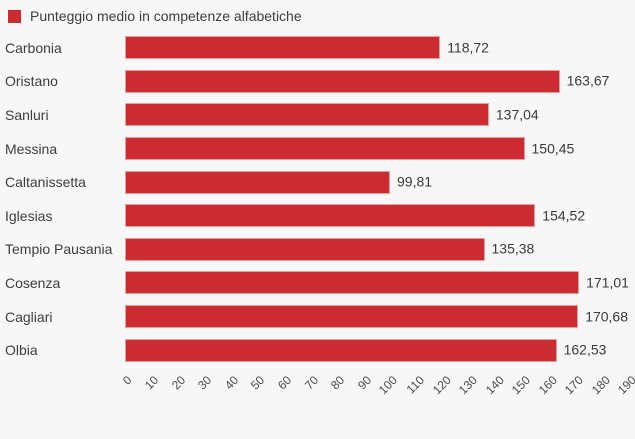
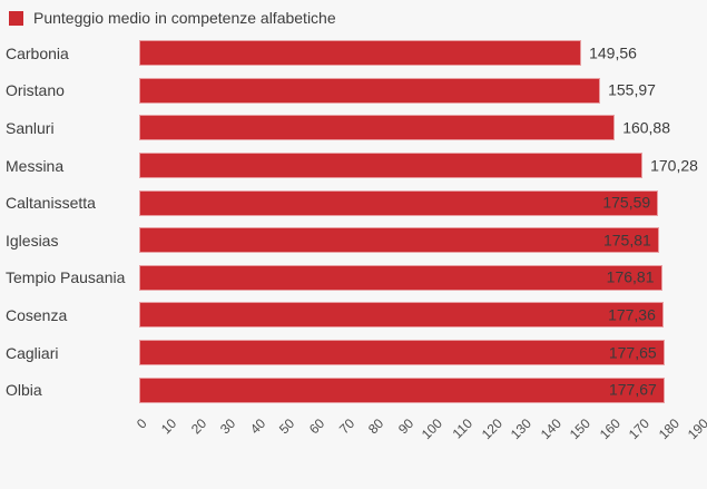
Carbonia: 118,72 -> 149,56
Oristano: 163,67 -> 155,97
Sanluri: 137,04 -> 160,88
Messina: 150,45 -> 170,28
Caltanissetta: 99,81 -> 175,59
Iglesias: 154,52 -> 175,81
Tempio Pausania: 135,38 -> 176,81
Cosenza: 171,01 -> 177,36
Cagliari: 170,68 -> 177,65
Olbia: 162,53 -> 177,67
